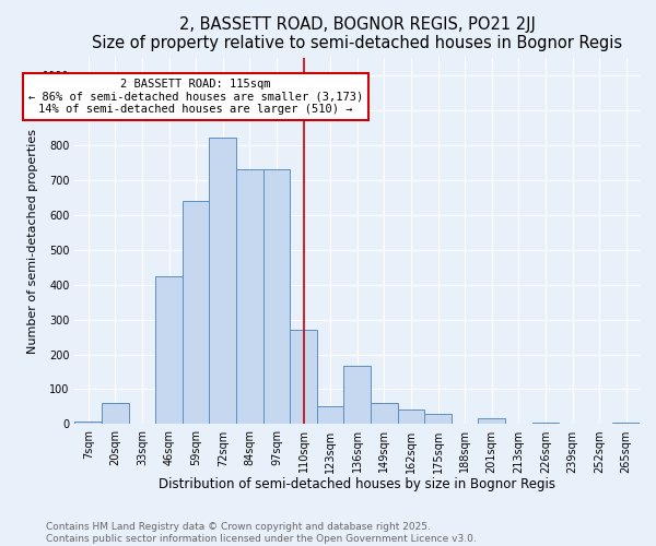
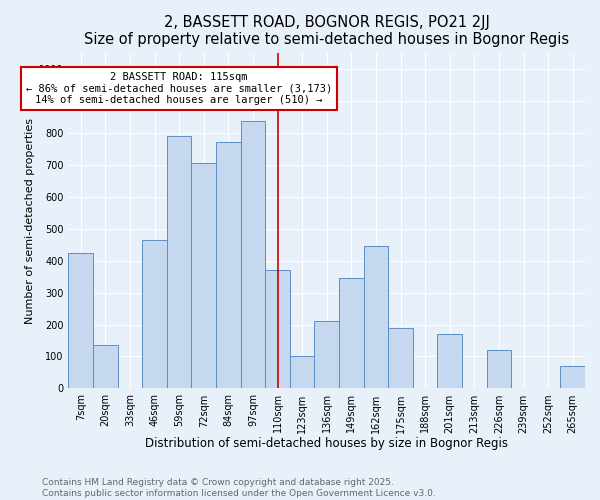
7sqm: 8 -> 425
20sqm: 62 -> 135
46sqm: 424 -> 465
59sqm: 639 -> 790
72sqm: 820 -> 705
84sqm: 730 -> 770
97sqm: 730 -> 835
110sqm: 270 -> 370
123sqm: 50 -> 100
136sqm: 167 -> 210
149sqm: 62 -> 345
162sqm: 43 -> 445
175sqm: 30 -> 190
201sqm: 18 -> 170
226sqm: 4 -> 120
265sqm: 4 -> 70
